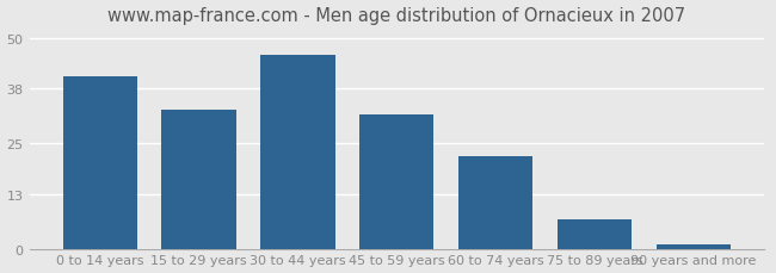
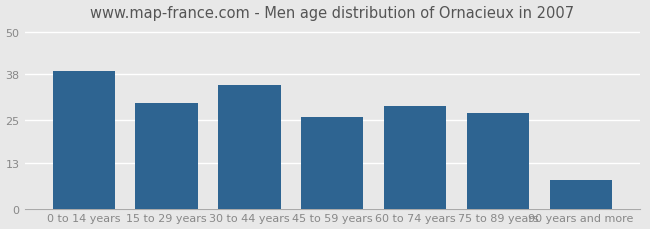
0 to 14 years: 41 -> 39
15 to 29 years: 33 -> 30
30 to 44 years: 46 -> 35
45 to 59 years: 32 -> 26
60 to 74 years: 22 -> 29
75 to 89 years: 7 -> 27
90 years and more: 1 -> 8
